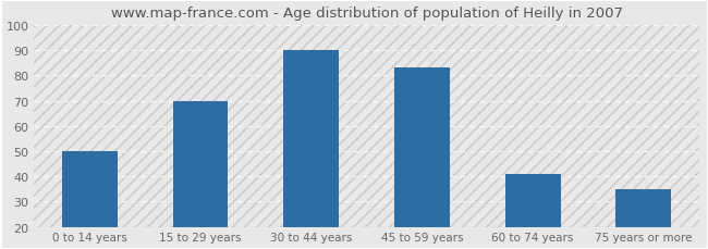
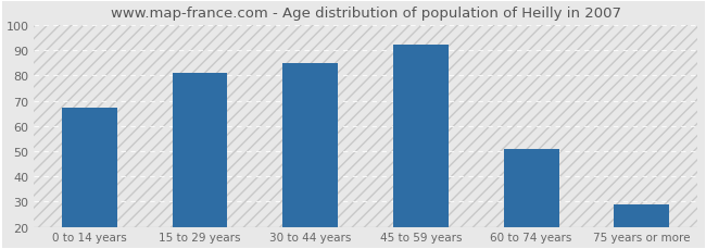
0 to 14 years: 50 -> 67
15 to 29 years: 70 -> 81
30 to 44 years: 90 -> 85
45 to 59 years: 83 -> 92
60 to 74 years: 41 -> 51
75 years or more: 35 -> 29
